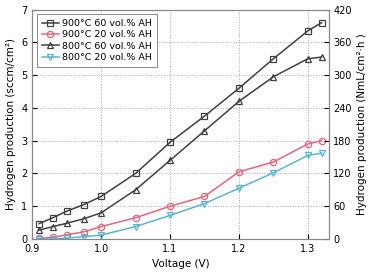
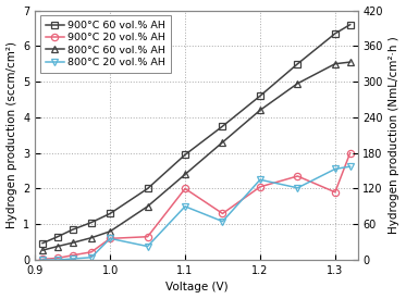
900°C 20 vol.% AH/1.0: 0.38 -> 0.60
800°C 20 vol.% AH/1.0: 0.12 -> 0.60
900°C 20 vol.% AH/1.1: 1.00 -> 2.00
800°C 20 vol.% AH/1.1: 0.72 -> 1.50
800°C 20 vol.% AH/1.2: 1.55 -> 2.25
900°C 20 vol.% AH/1.3: 2.90 -> 1.90
